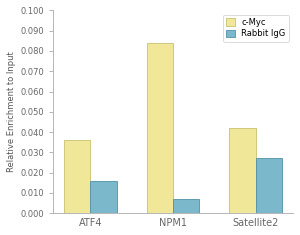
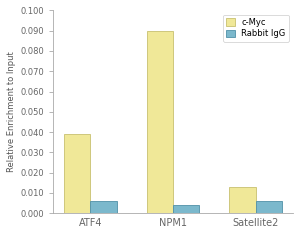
c-Myc/ATF4: 0.036 -> 0.039
Rabbit IgG/ATF4: 0.016 -> 0.006
c-Myc/NPM1: 0.084 -> 0.090
Rabbit IgG/NPM1: 0.007 -> 0.004
c-Myc/Satellite2: 0.042 -> 0.013
Rabbit IgG/Satellite2: 0.027 -> 0.006
